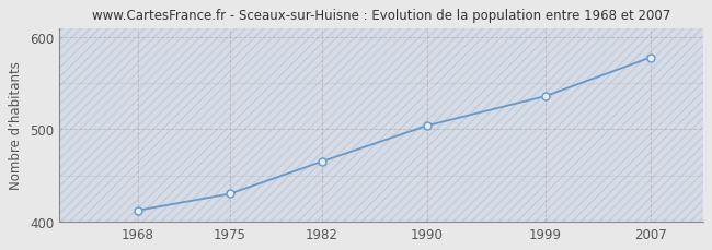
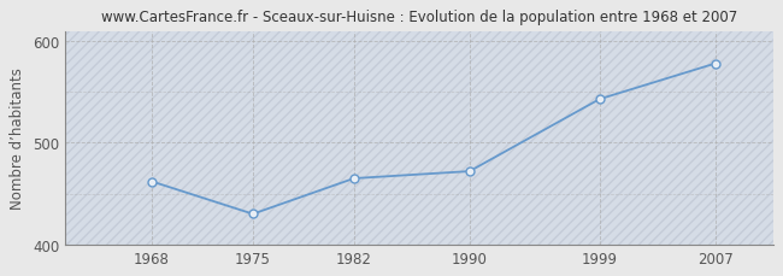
1968: 412 -> 462
1990: 504 -> 472
1999: 536 -> 543
